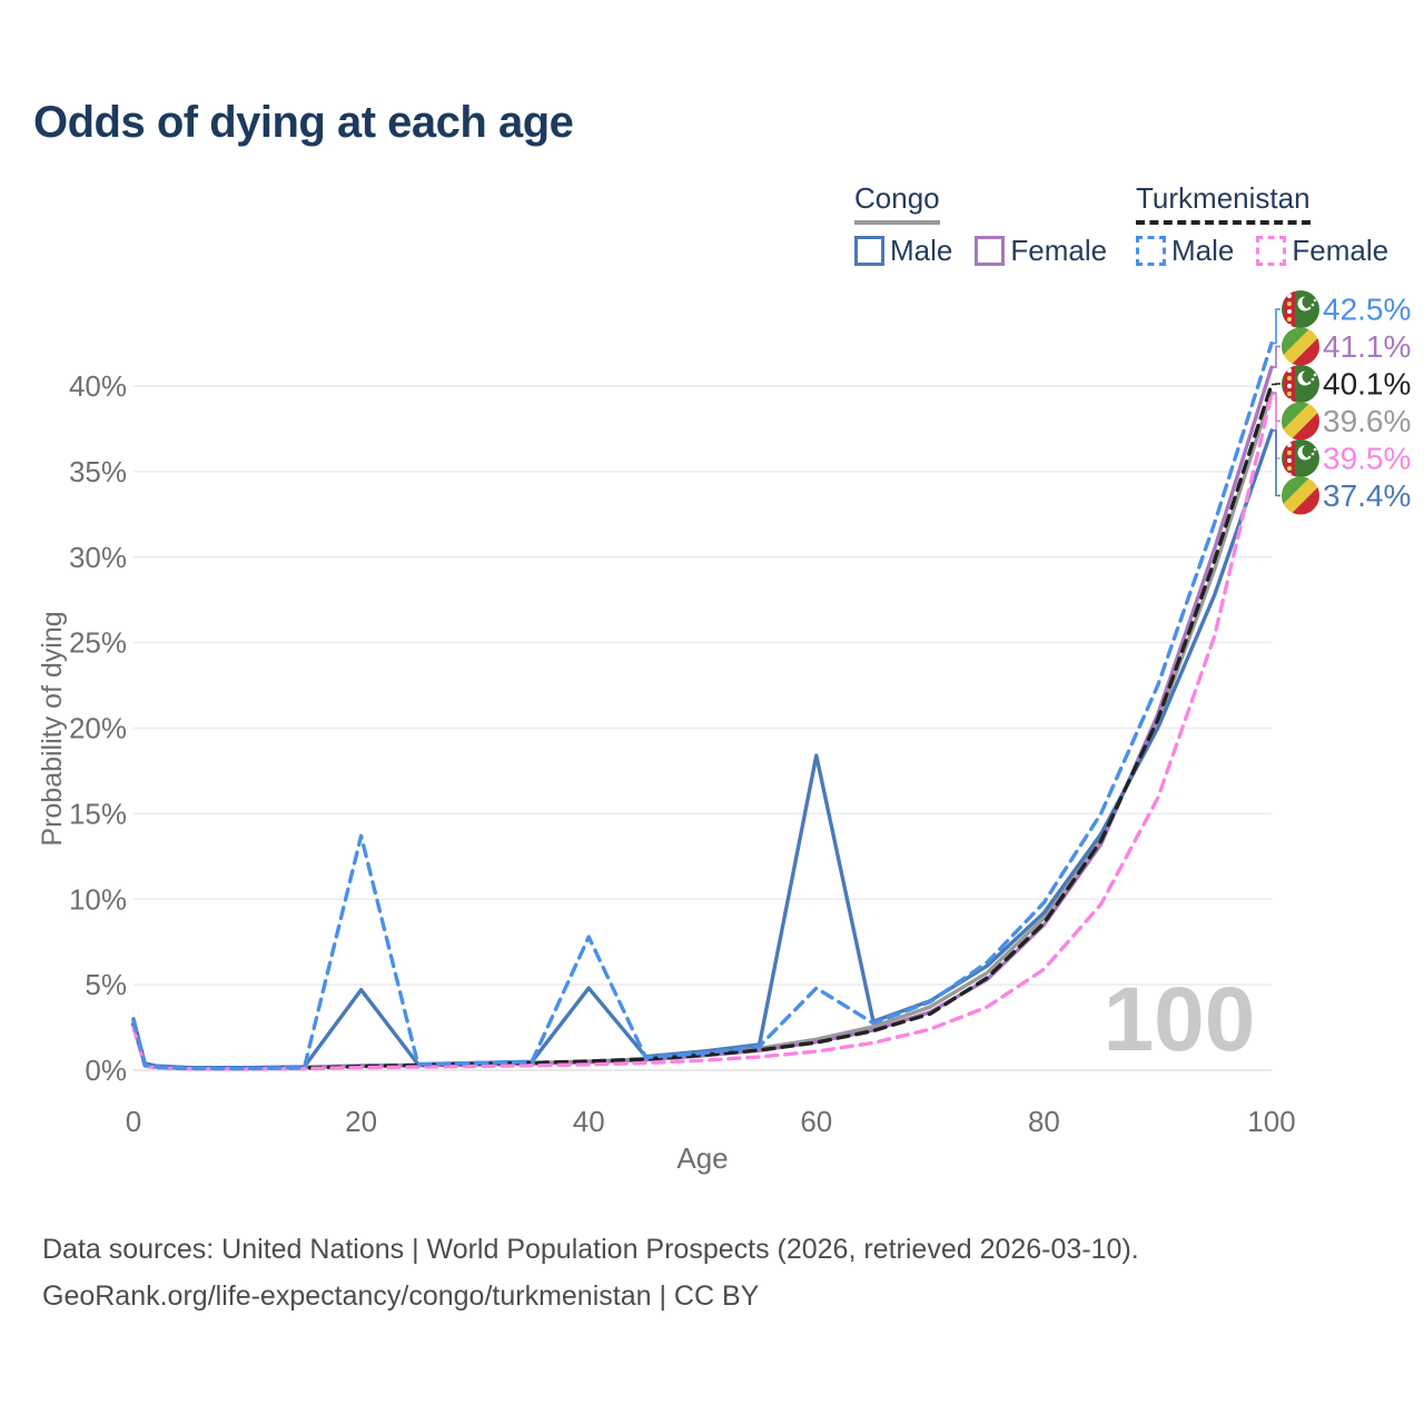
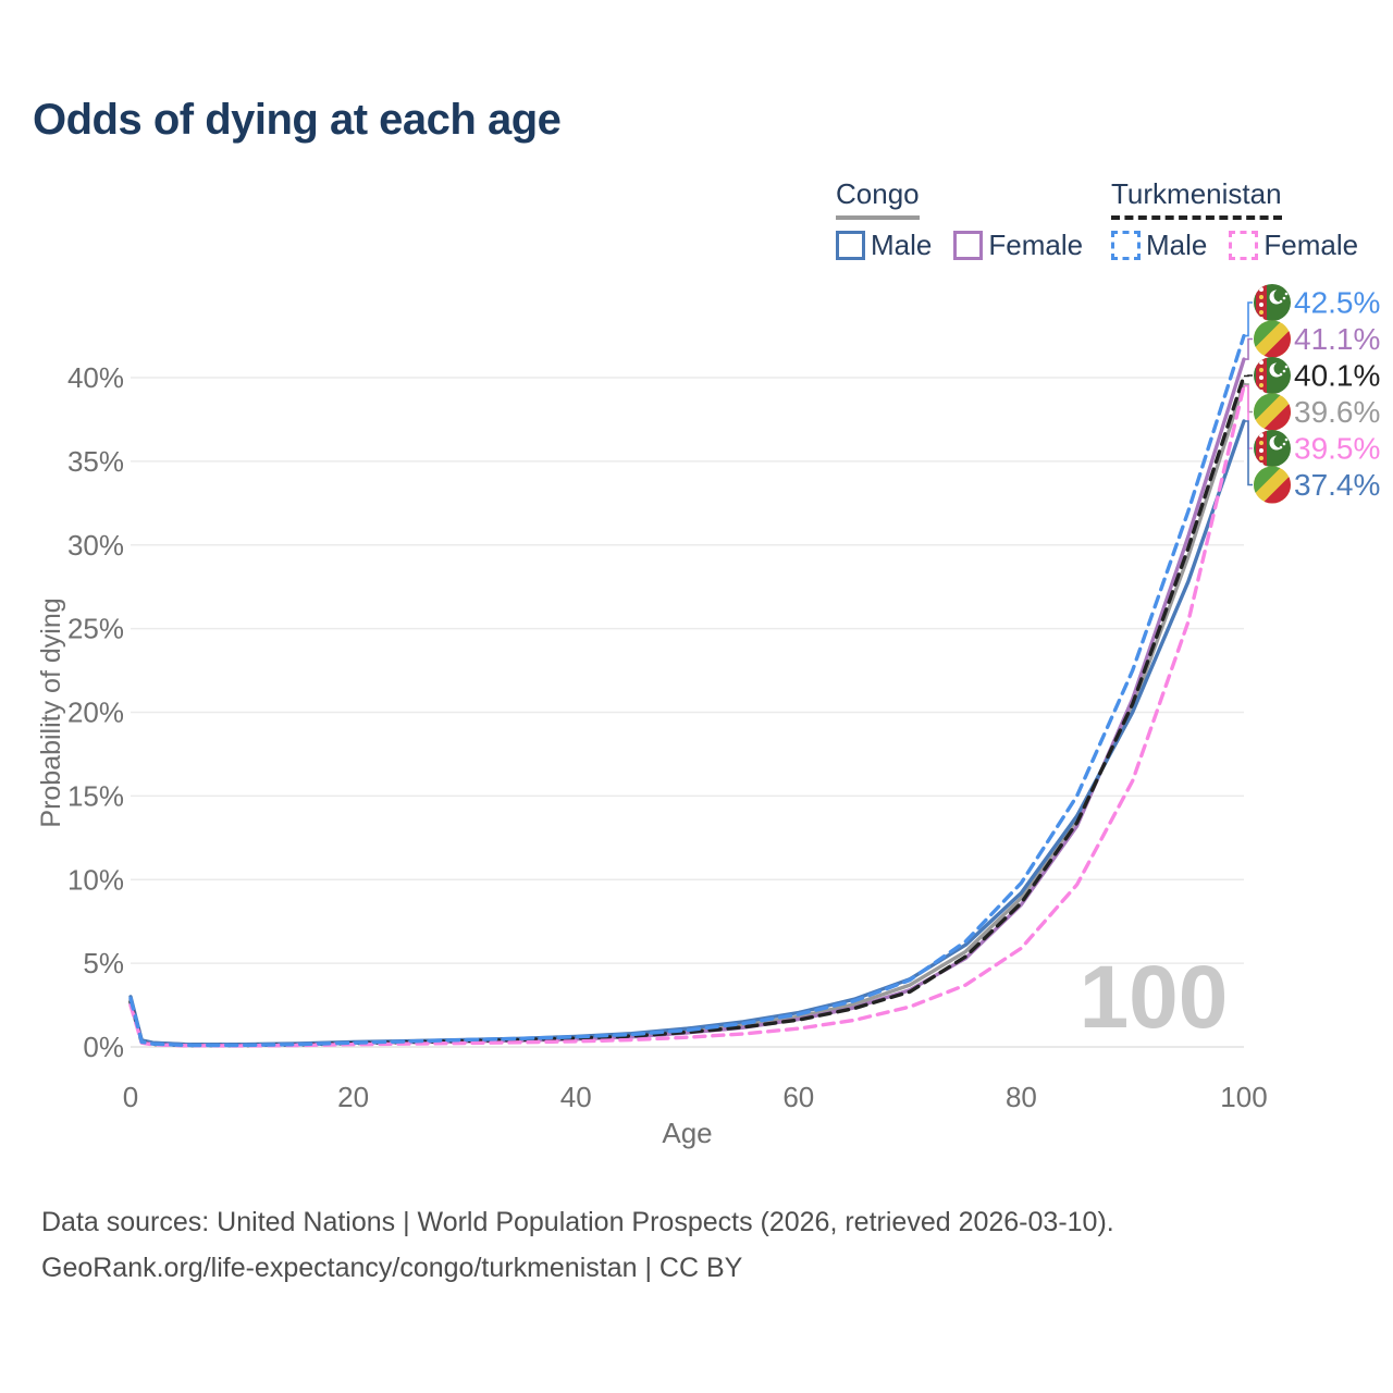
Turkmenistan Male/20: 13.7% -> 0.2%
Congo Male/20: 4.7% -> 0.3%
Turkmenistan Male/40: 7.8% -> 0.6%
Congo Male/40: 4.8% -> 0.6%
Turkmenistan Male/60: 4.8% -> 1.9%
Congo Male/60: 18.4% -> 2.0%
